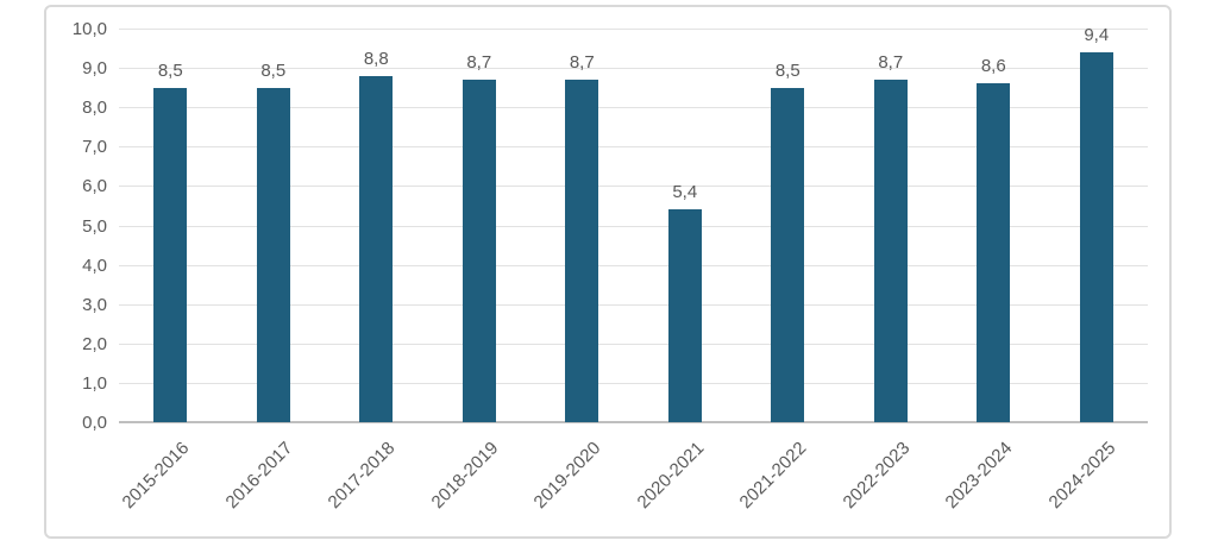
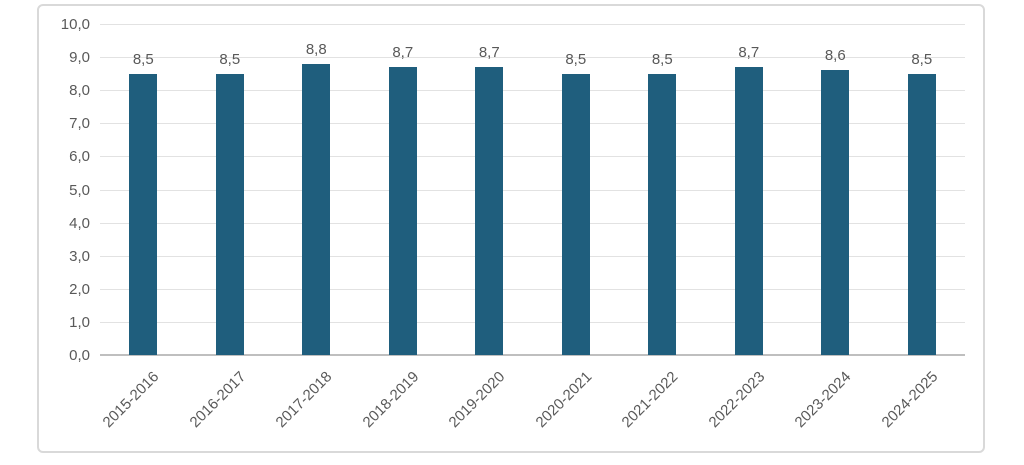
2020-2021: 5,4 -> 8,5
2024-2025: 9,4 -> 8,5
